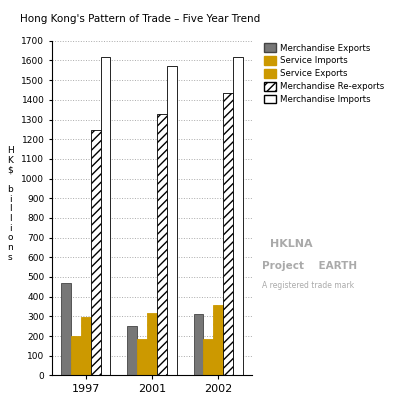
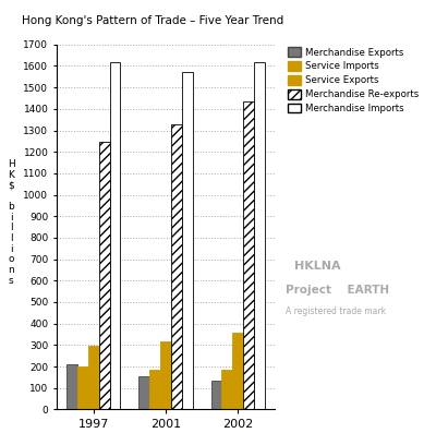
Merchandise Exports/1997: 470 -> 210
Merchandise Exports/2001: 250 -> 160
Merchandise Exports/2002: 310 -> 140
